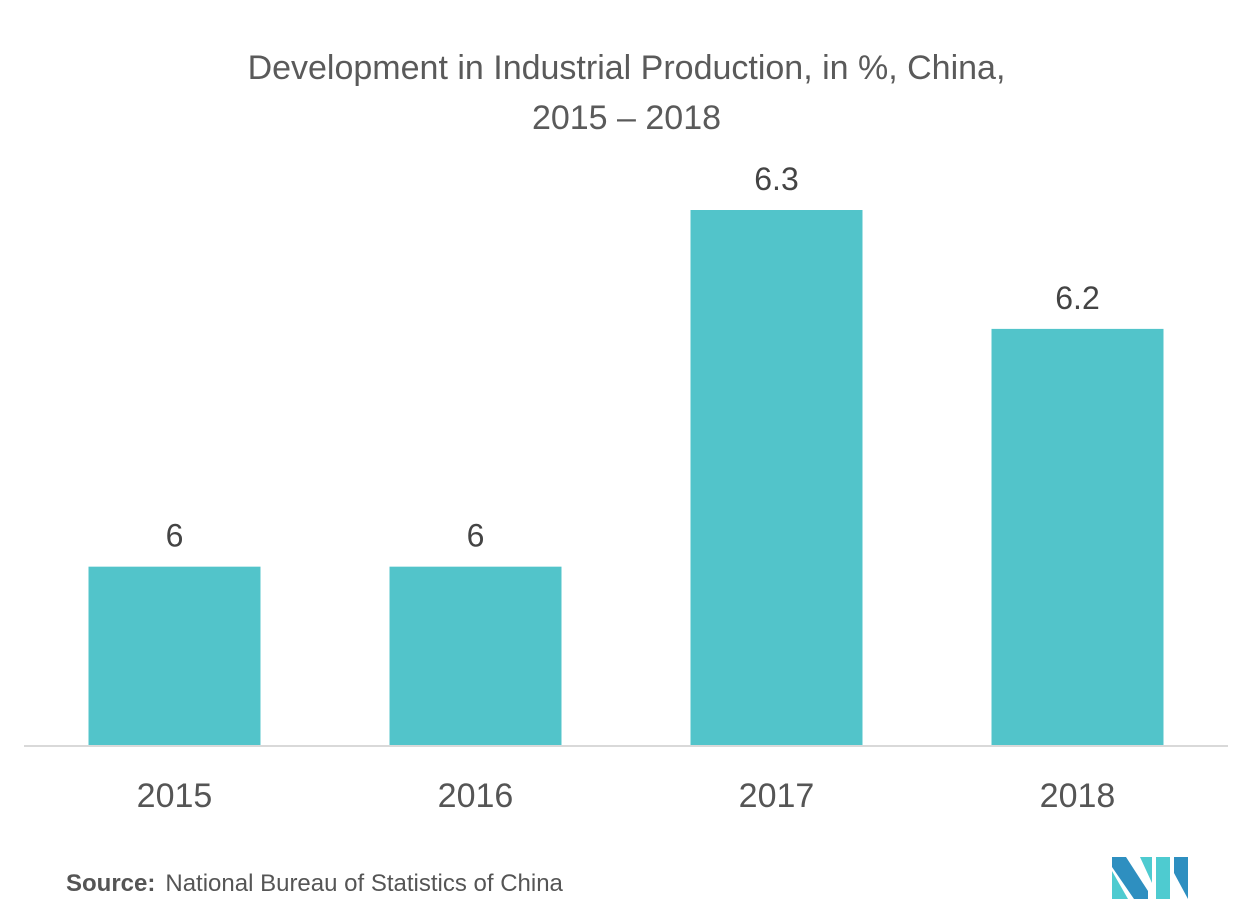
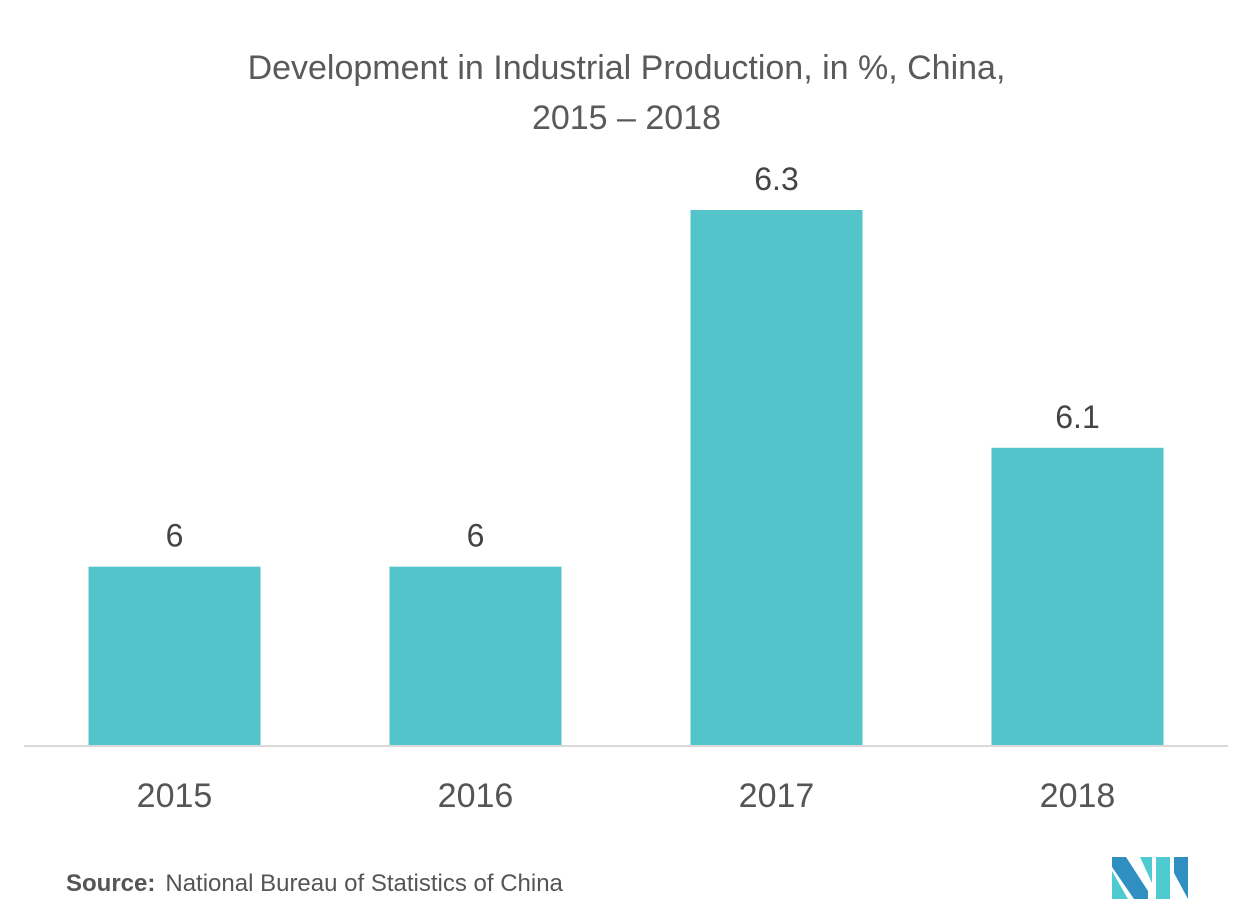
2018: 6.2 -> 6.1
